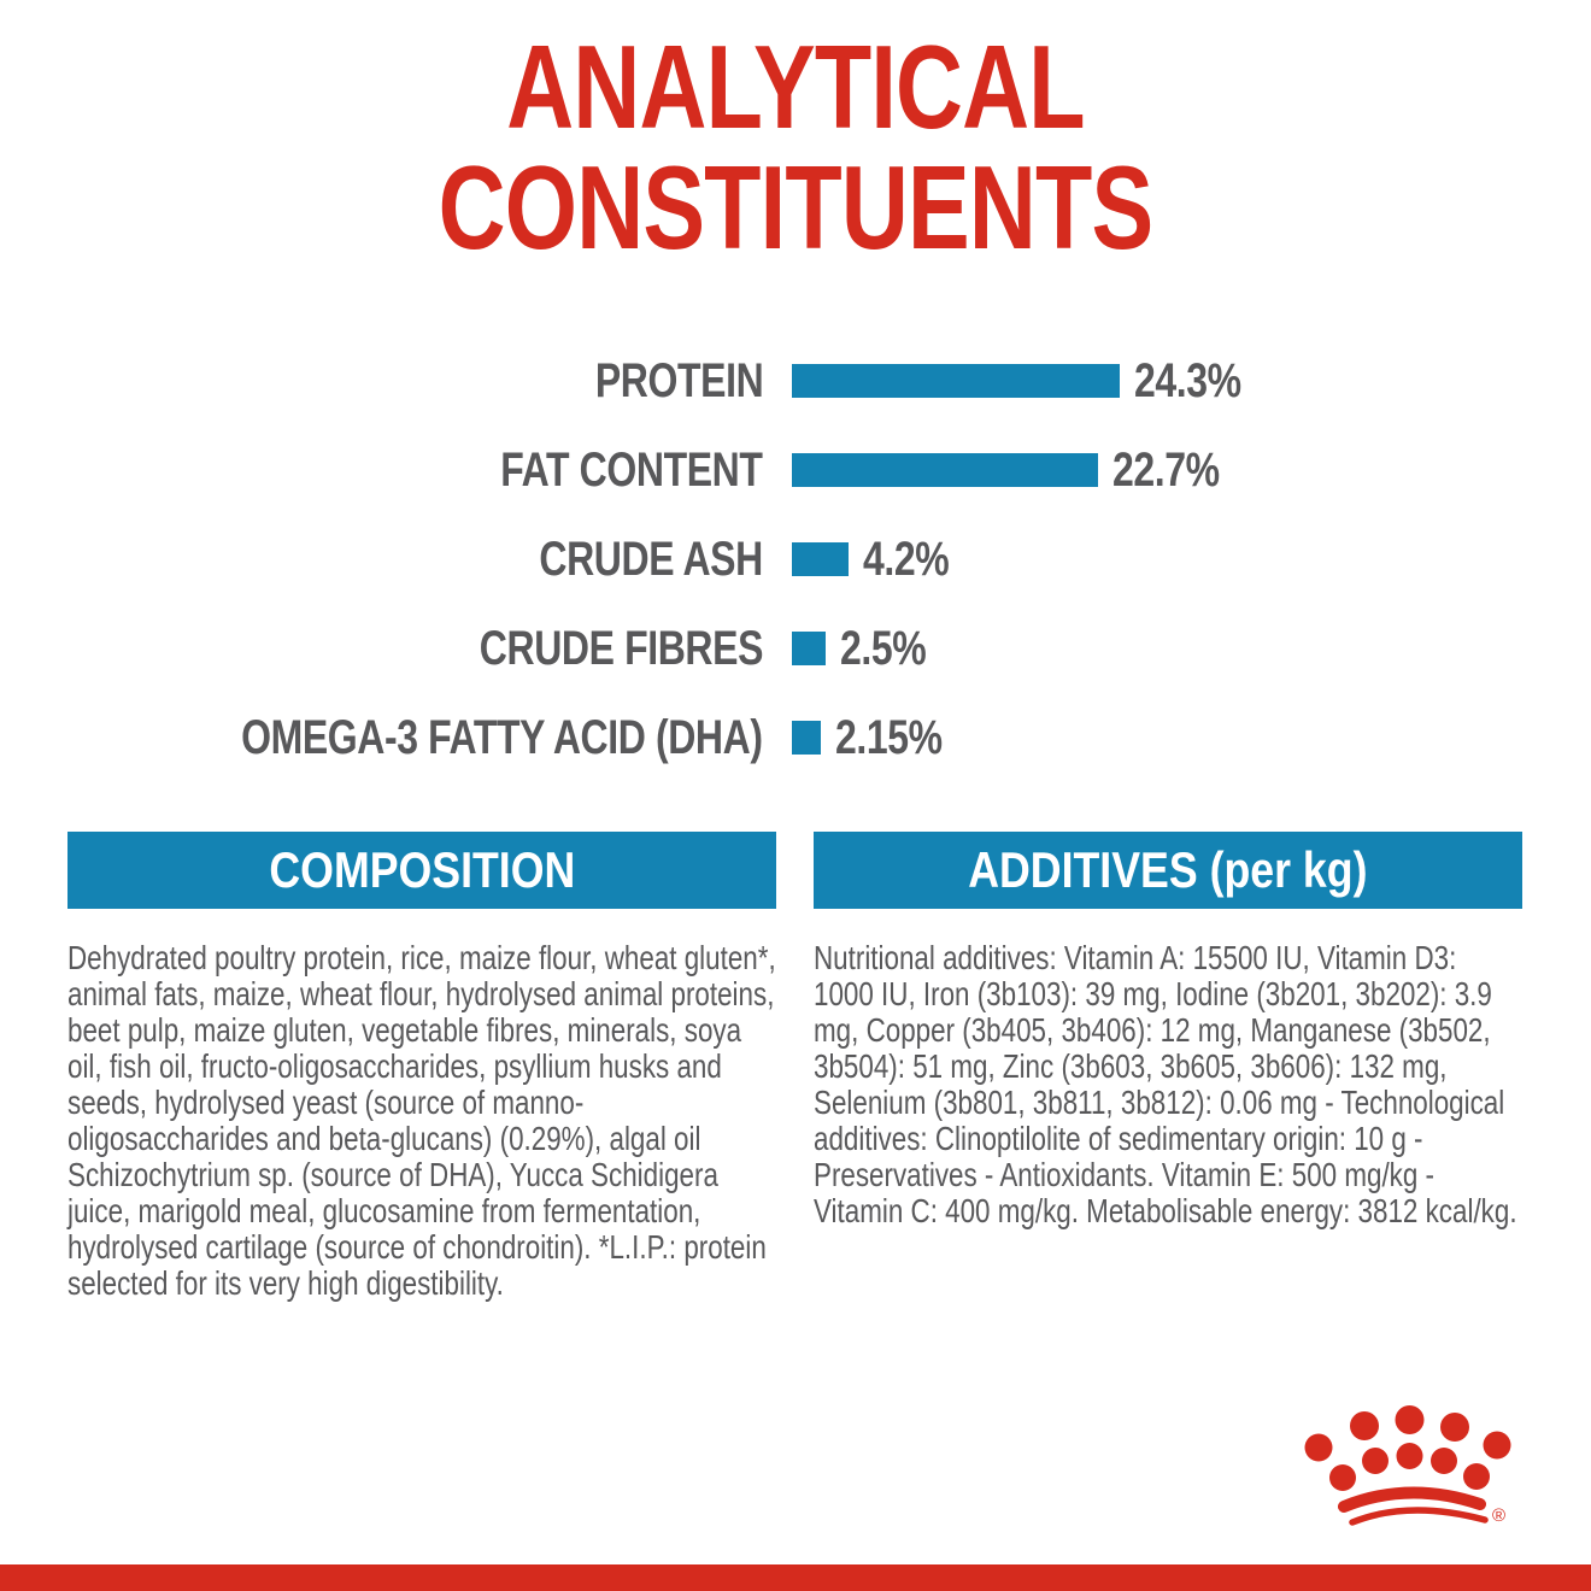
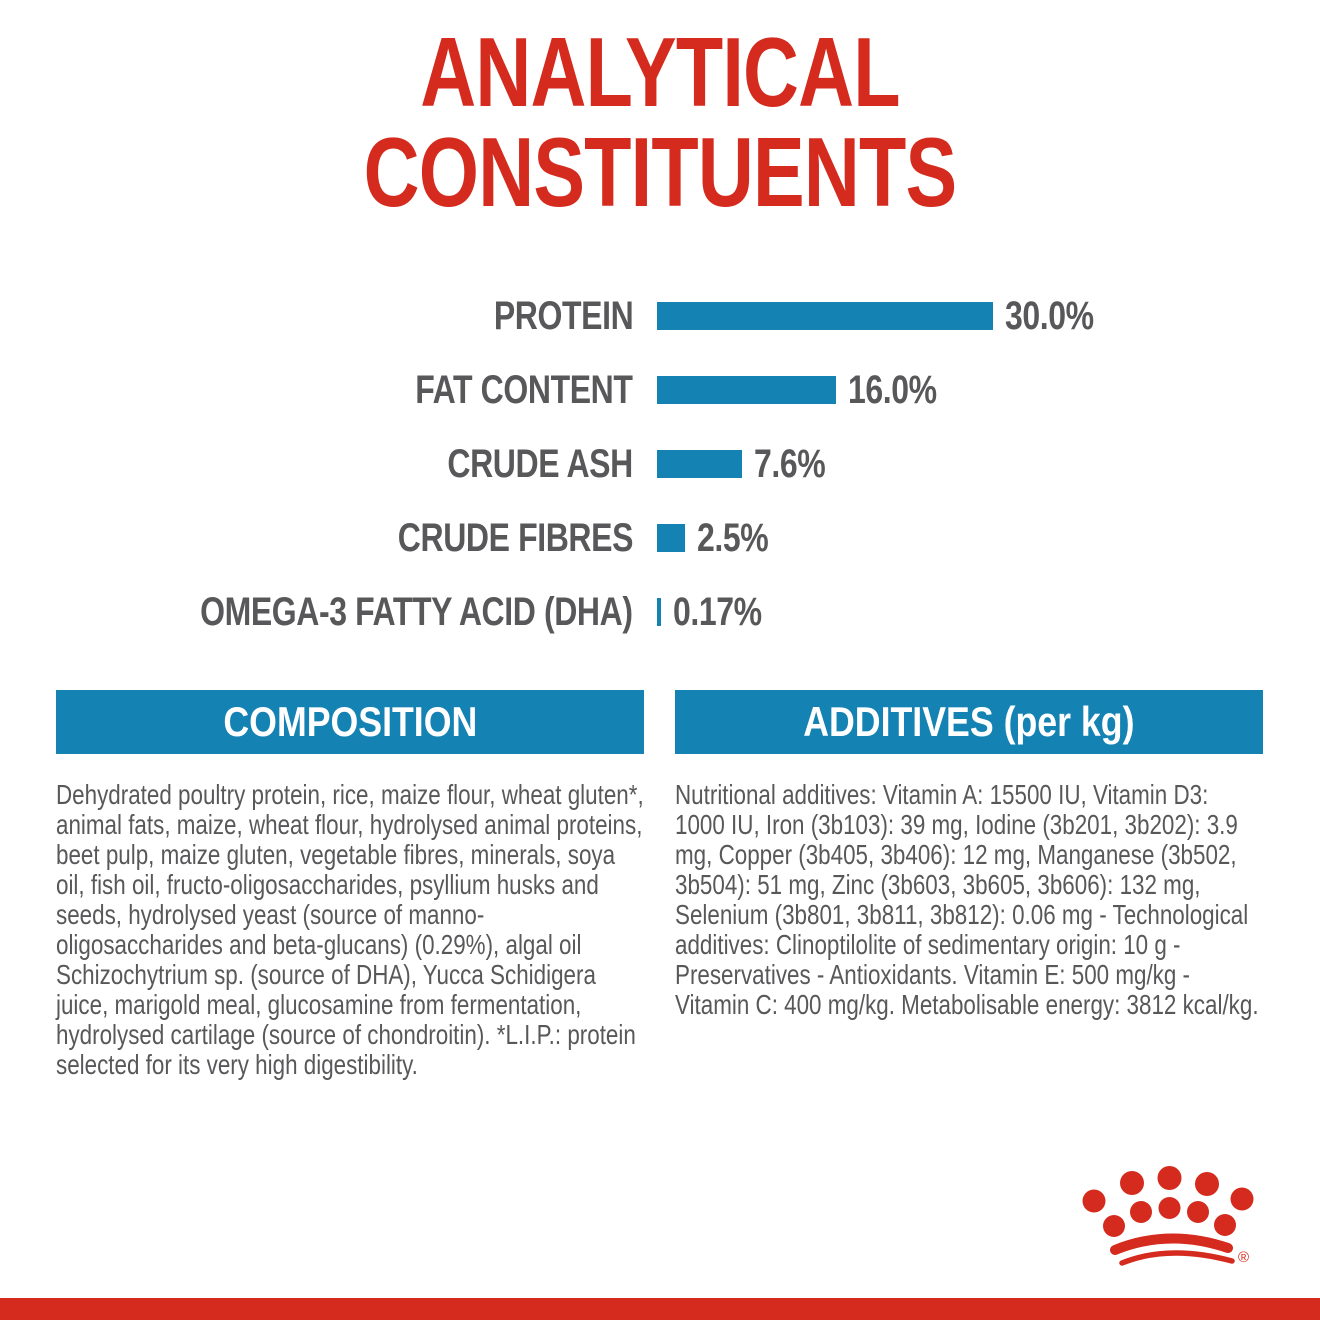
PROTEIN: 24.3% -> 30.0%
FAT CONTENT: 22.7% -> 16.0%
CRUDE ASH: 4.2% -> 7.6%
OMEGA-3 FATTY ACID (DHA): 2.15% -> 0.17%
